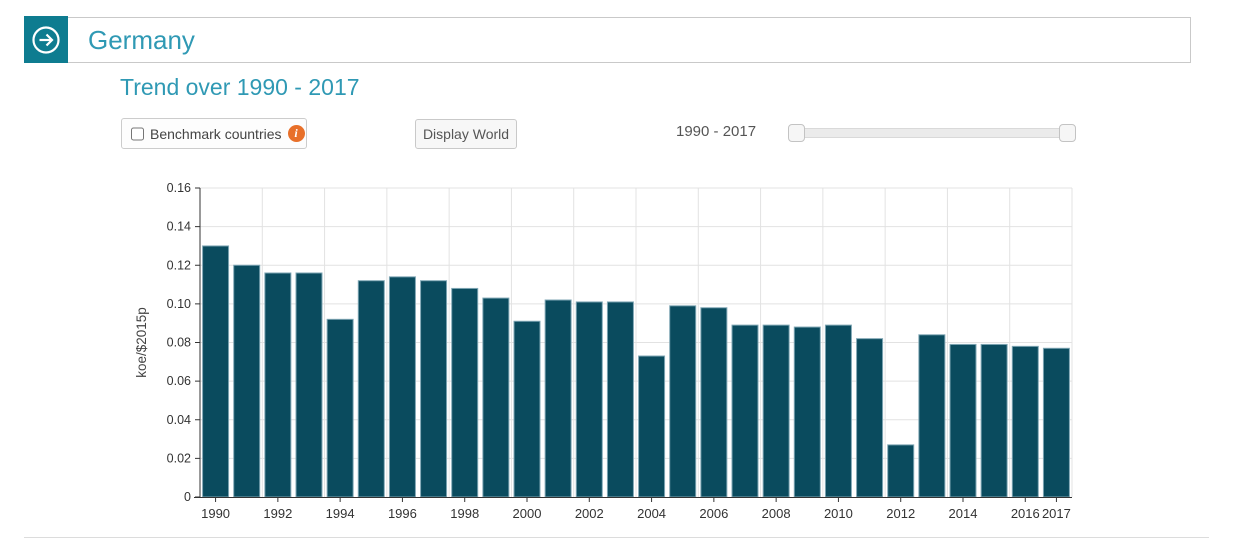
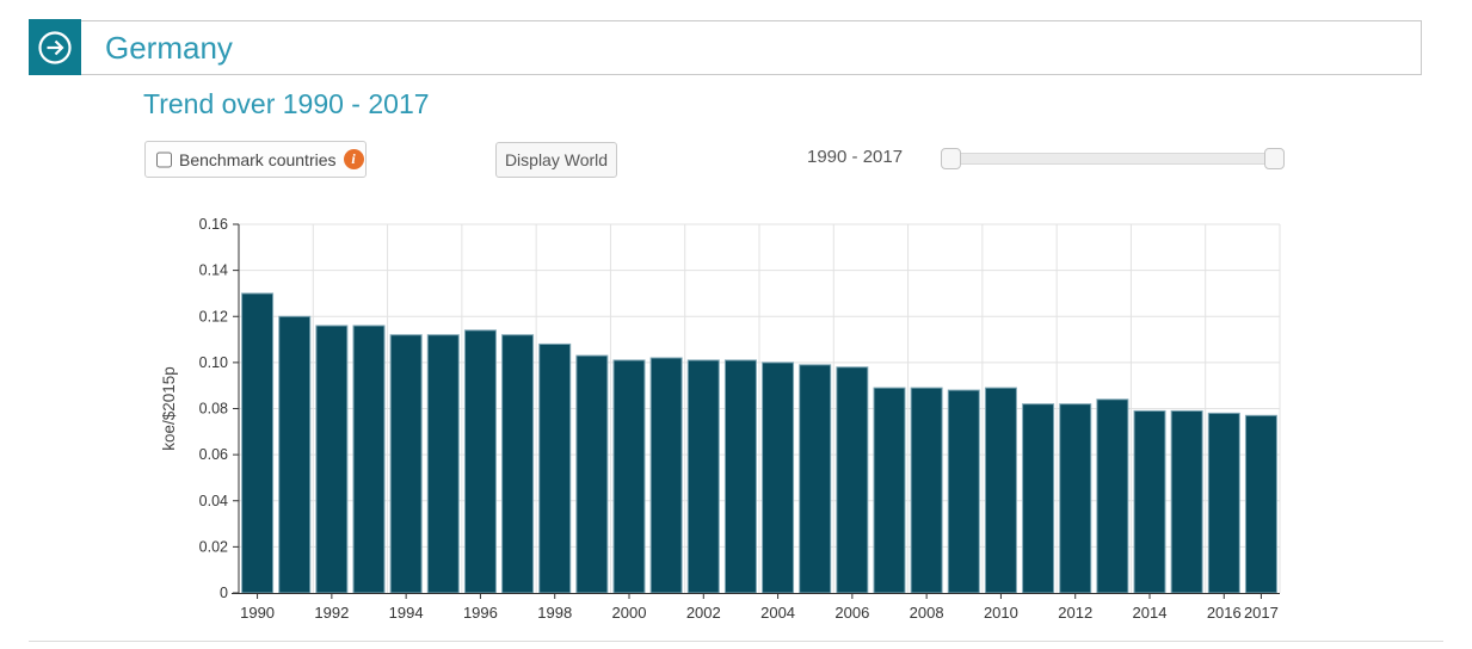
1994: 0.092 -> 0.112
2000: 0.091 -> 0.101
2004: 0.073 -> 0.100
2012: 0.027 -> 0.082
